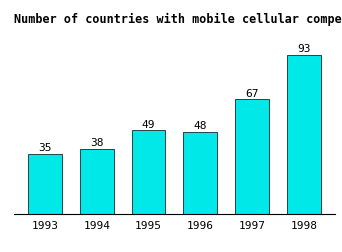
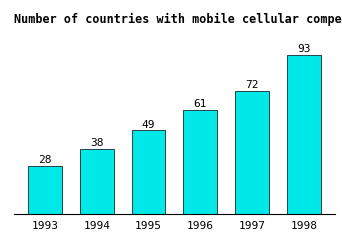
1993: 35 -> 28
1996: 48 -> 61
1997: 67 -> 72
